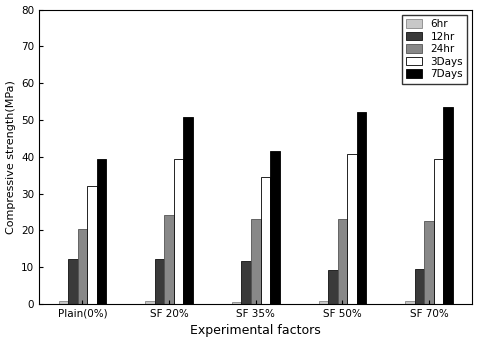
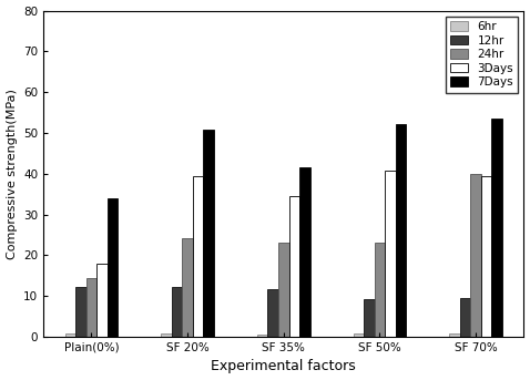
24hr/Plain(0%): 20.5 -> 14.5
3Days/Plain(0%): 32.0 -> 18.0
7Days/Plain(0%): 39.3 -> 34.0
24hr/SF 70%: 22.5 -> 40.0
